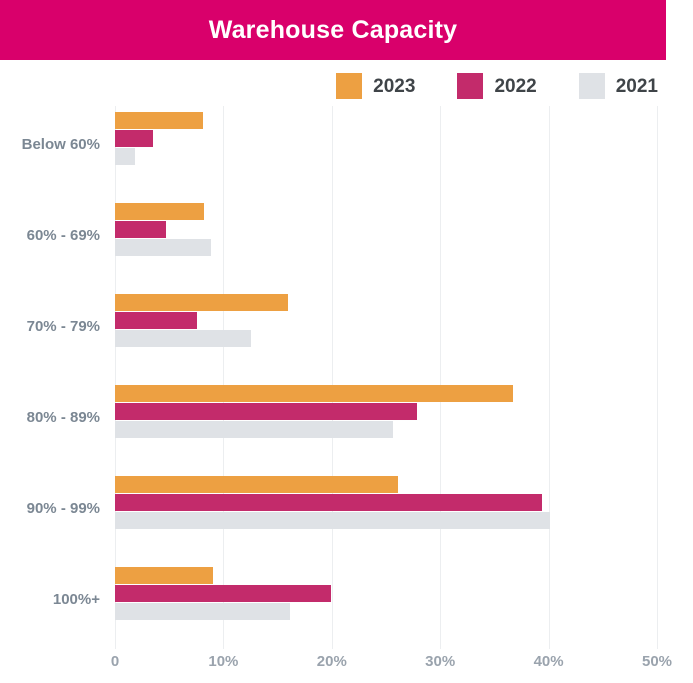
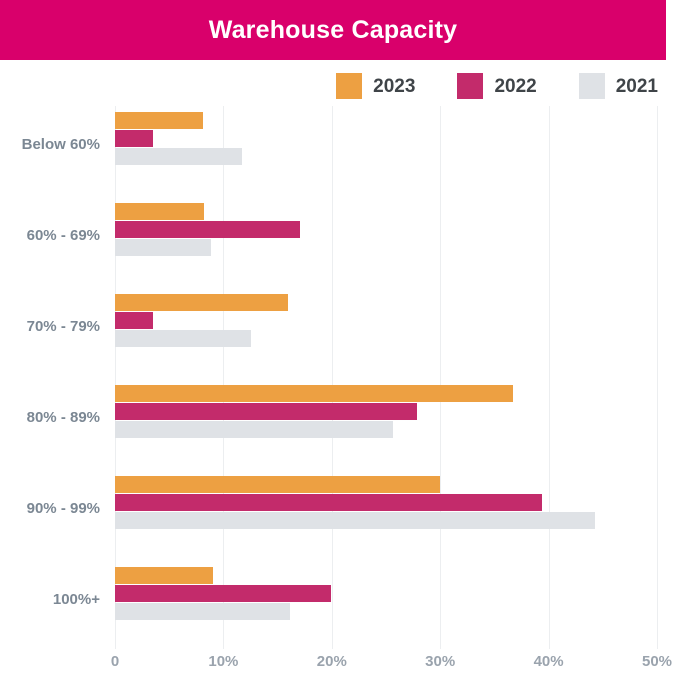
2021/Below 60%: 1.8% -> 11.7%
2022/60% - 69%: 4.7% -> 17.1%
2022/70% - 79%: 7.6% -> 3.5%
2023/90% - 99%: 26.1% -> 30.0%
2021/90% - 99%: 40.1% -> 44.3%
